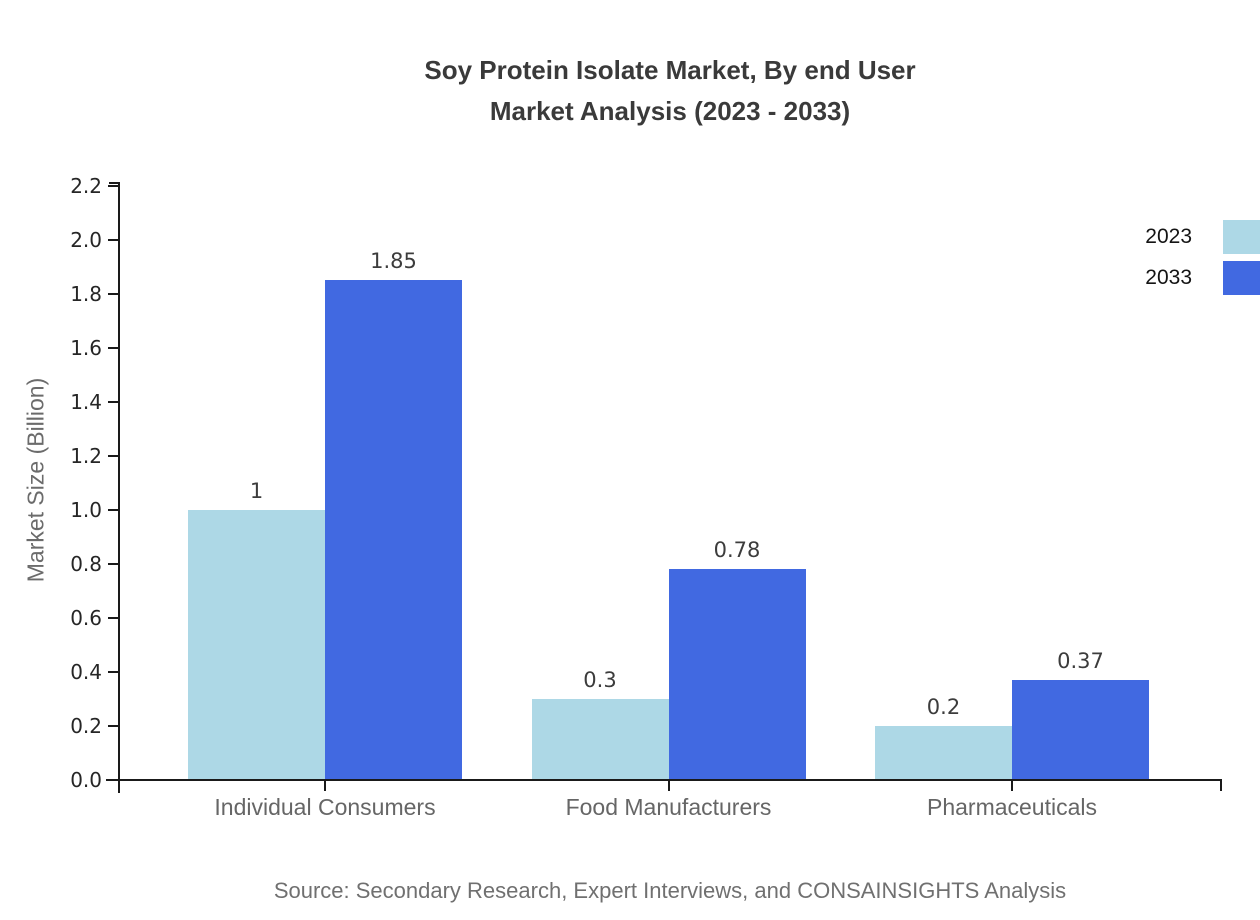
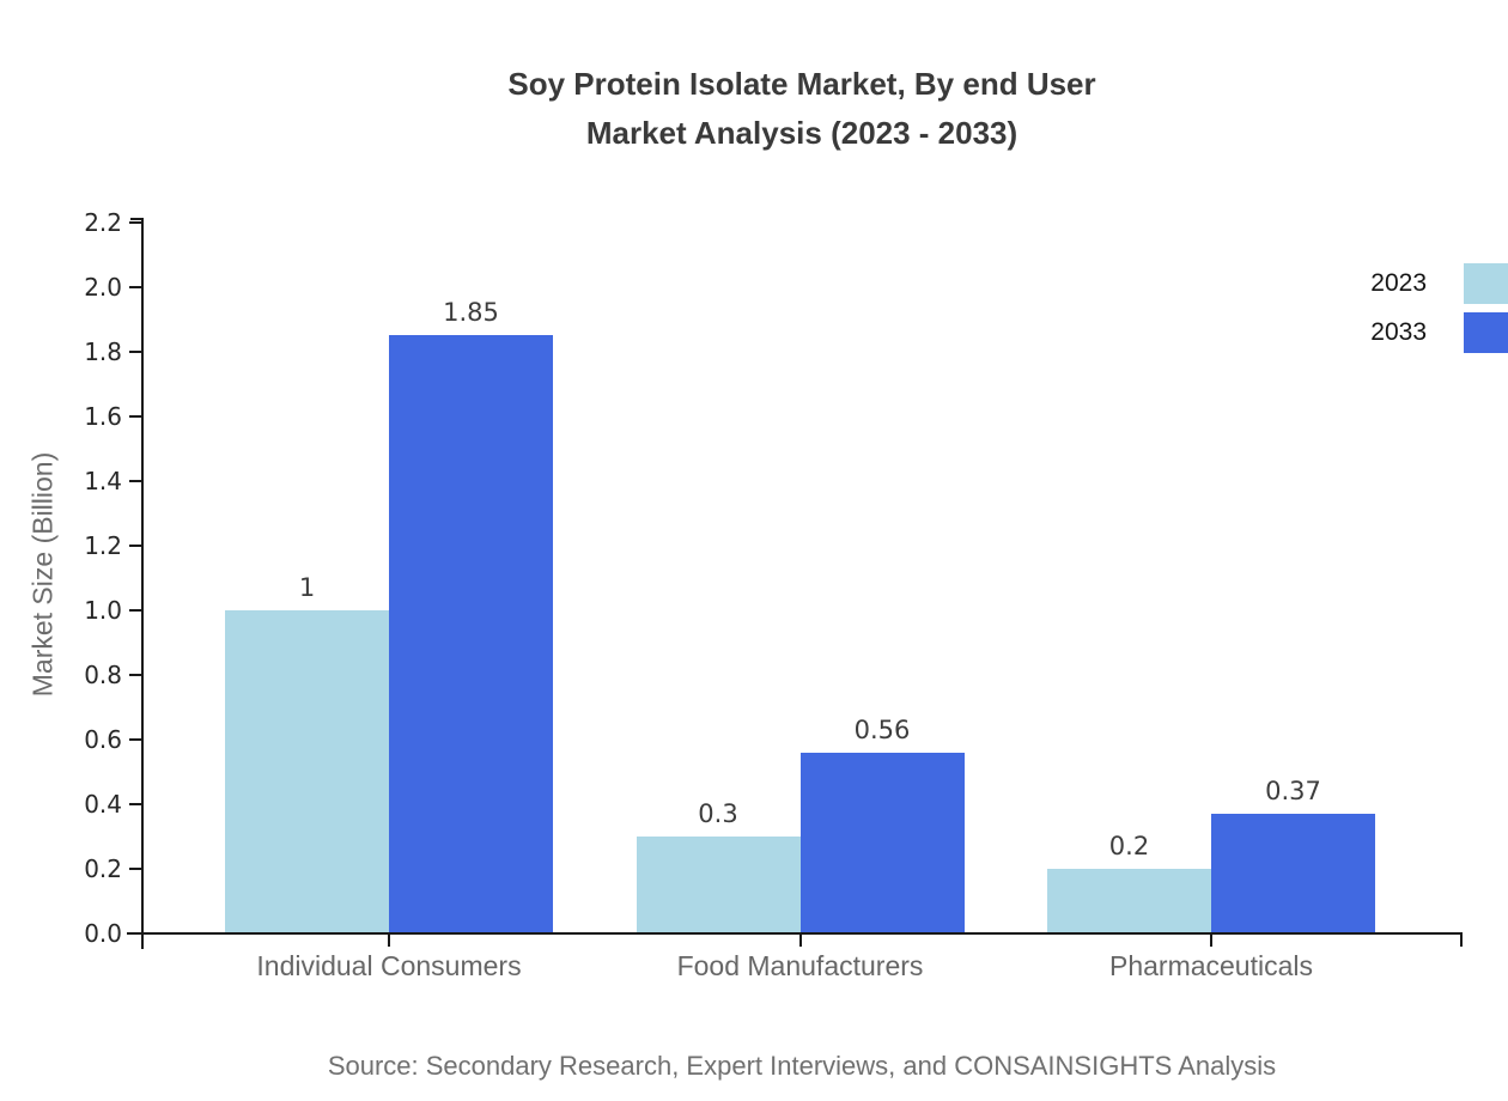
2033/Food Manufacturers: 0.78 -> 0.56
